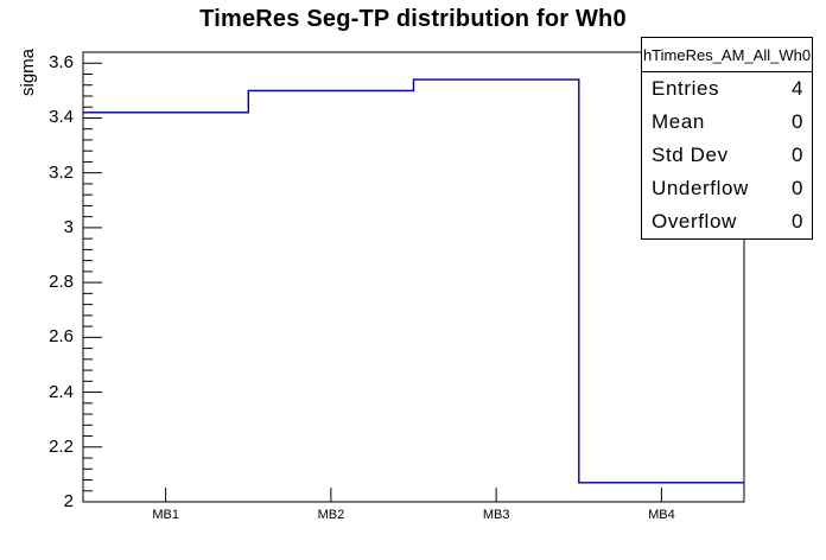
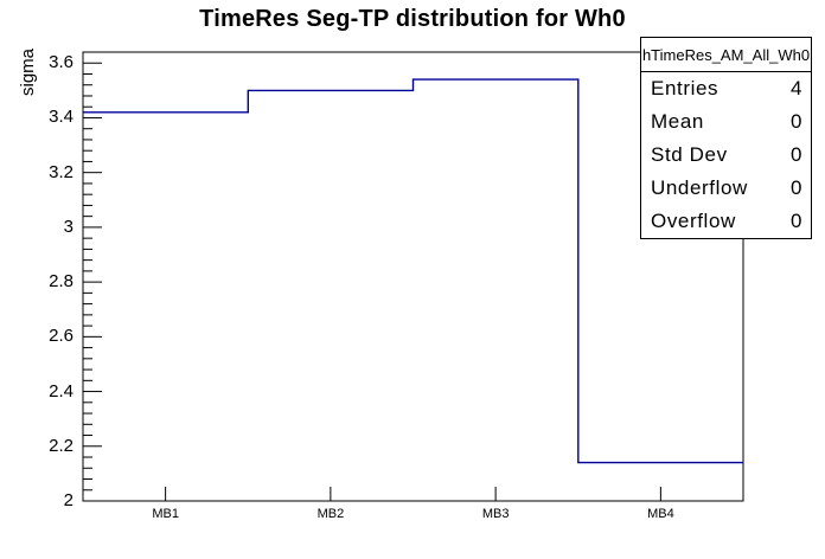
MB4: 2.07 -> 2.14
